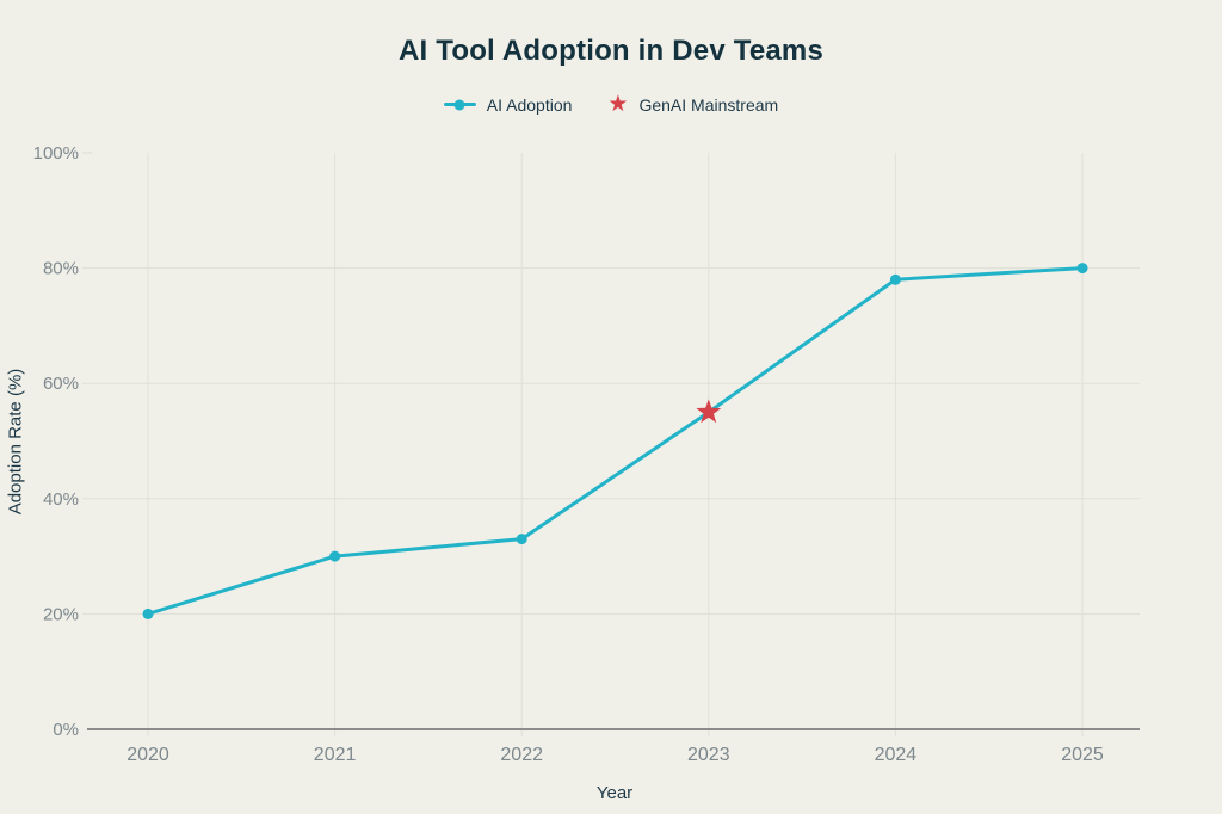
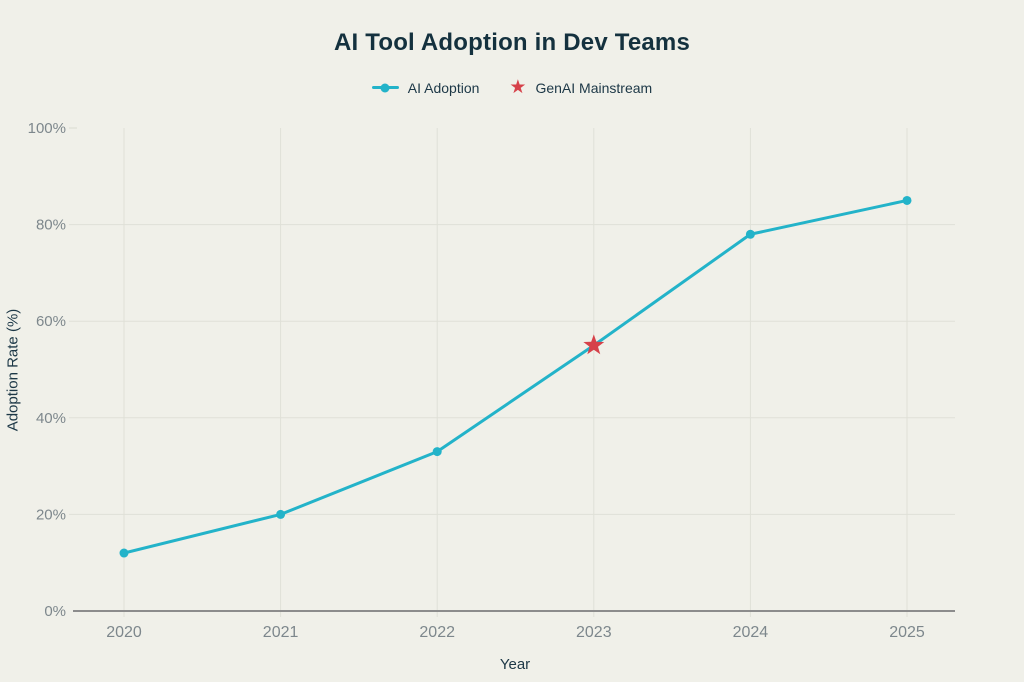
2020: 20% -> 12%
2021: 30% -> 20%
2025: 80% -> 85%
